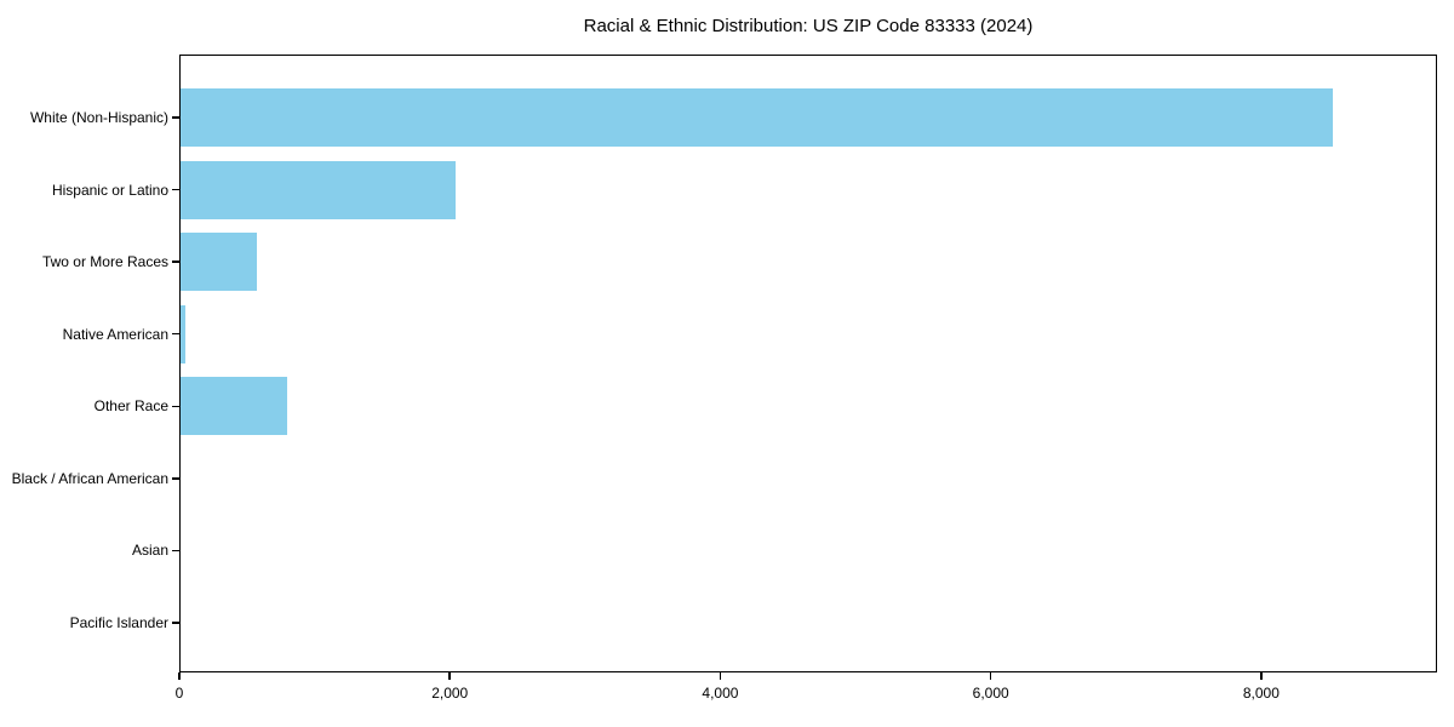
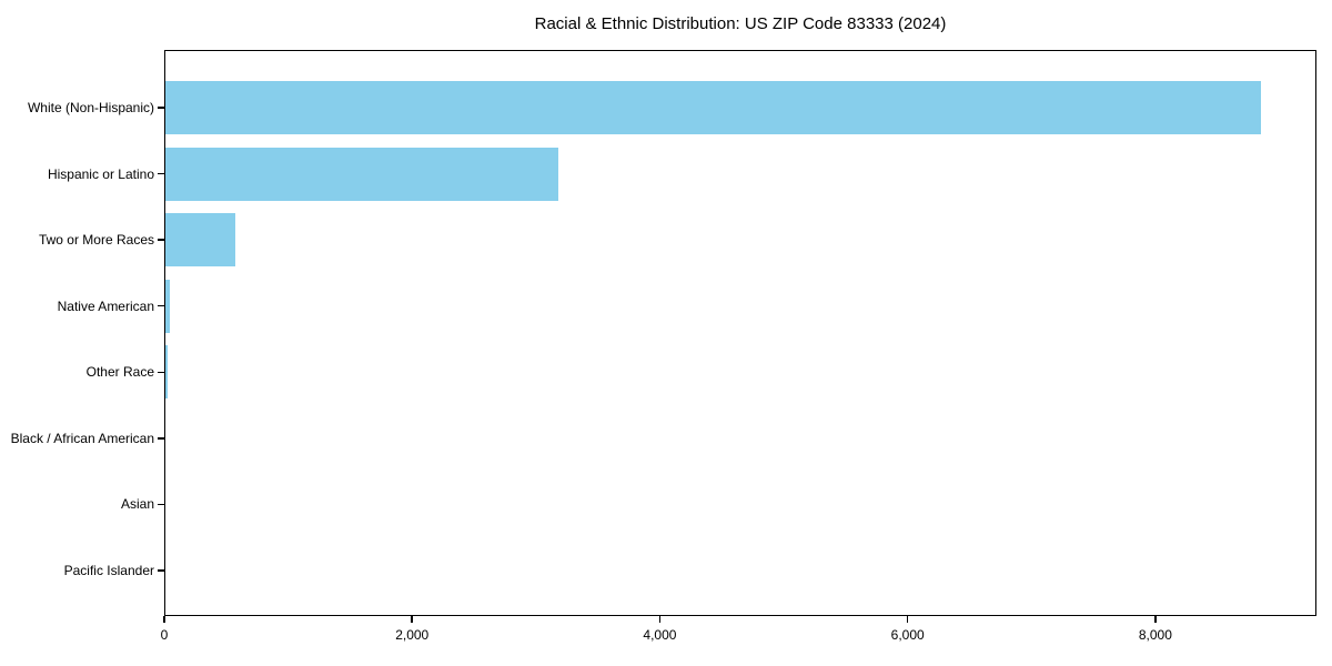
White (Non-Hispanic): 8530 -> 8850
Hispanic or Latino: 2040 -> 3180
Other Race: 800 -> 20
